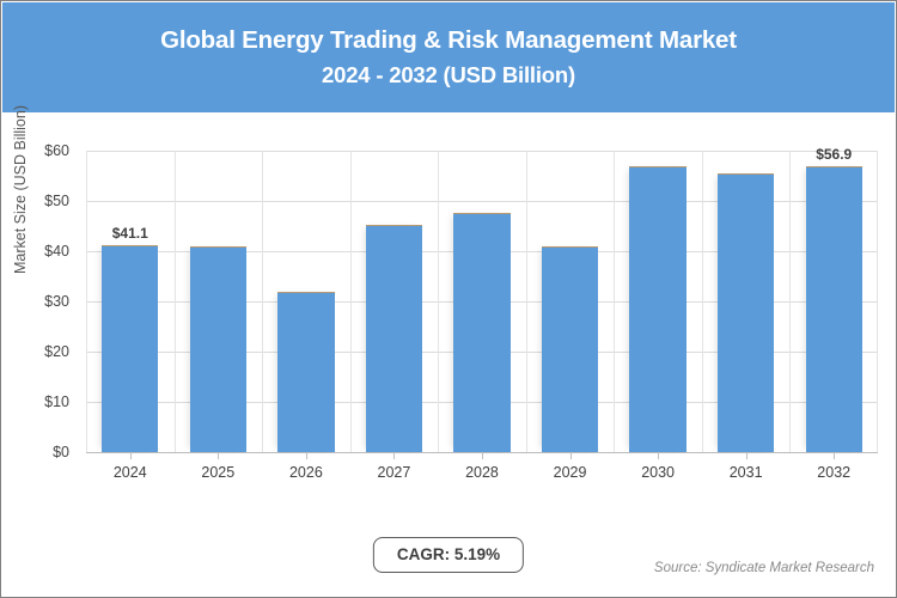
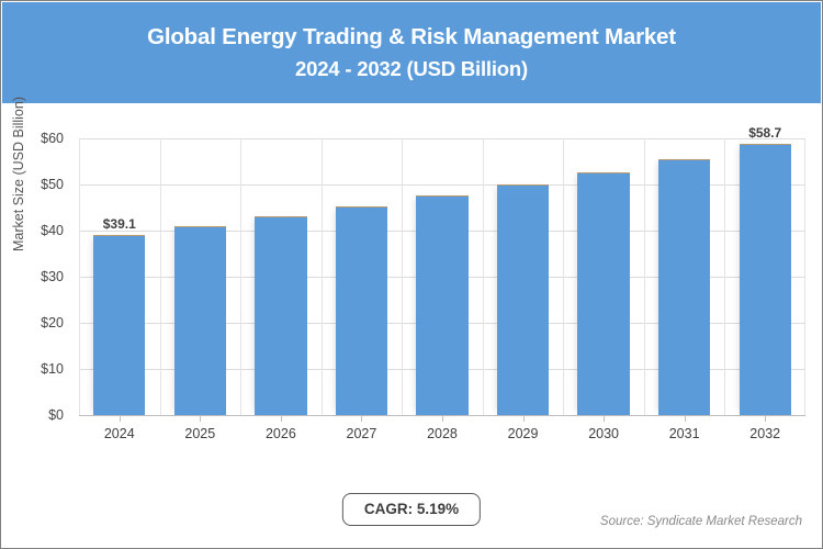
2024: $41.1 -> $39.1
2026: $32 -> $43
2029: $41 -> $50
2030: $57 -> $53
2032: $56.9 -> $58.7
